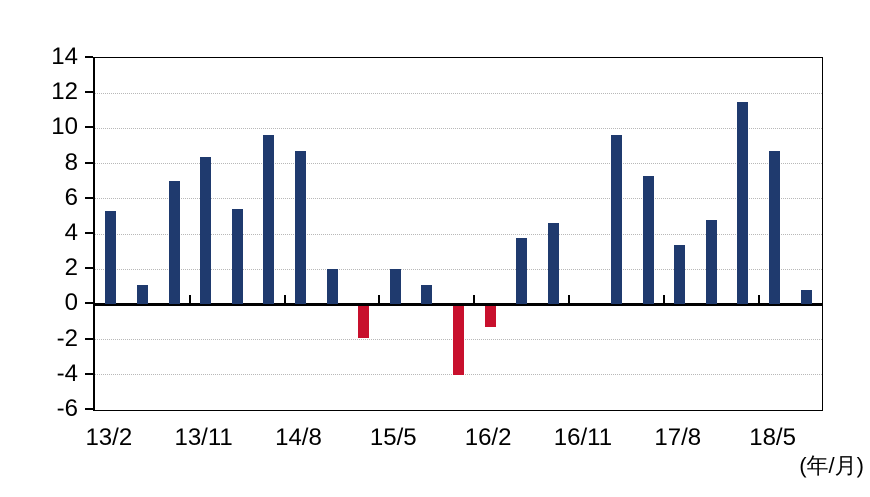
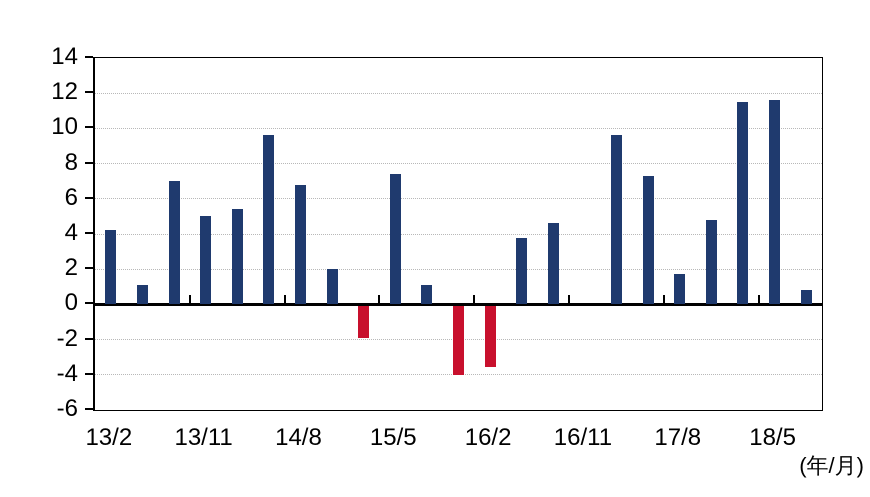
13/2: 5.3 -> 4.2
13/11: 8.4 -> 5.0
14/8: 8.7 -> 6.8
15/5: 2.0 -> 7.4
16/2: -1.2 -> -3.5
17/8: 3.4 -> 1.7
18/5: 8.7 -> 11.6
